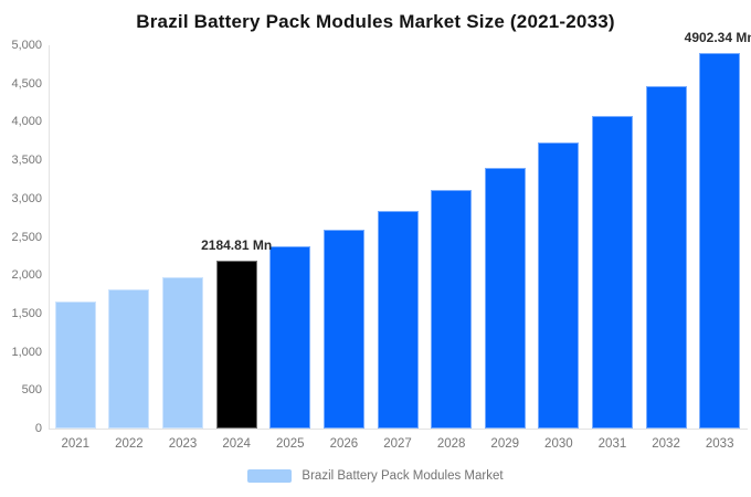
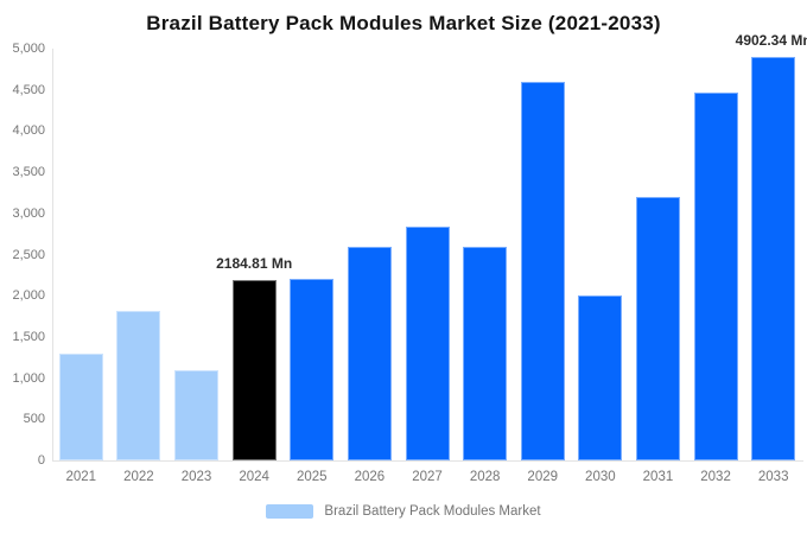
2021: 1700 -> 1300
2023: 2000 -> 1100
2025: 2400 -> 2200
2028: 3100 -> 2600
2029: 3400 -> 4600
2030: 3700 -> 2000
2031: 4100 -> 3200
